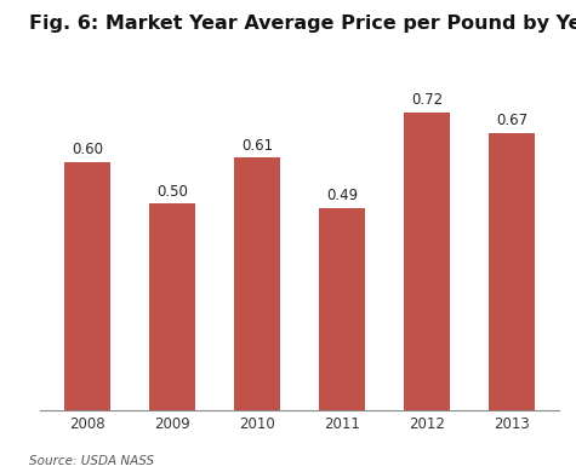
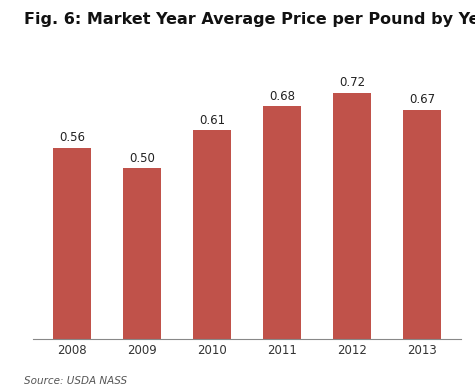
2008: 0.60 -> 0.56
2011: 0.49 -> 0.68
